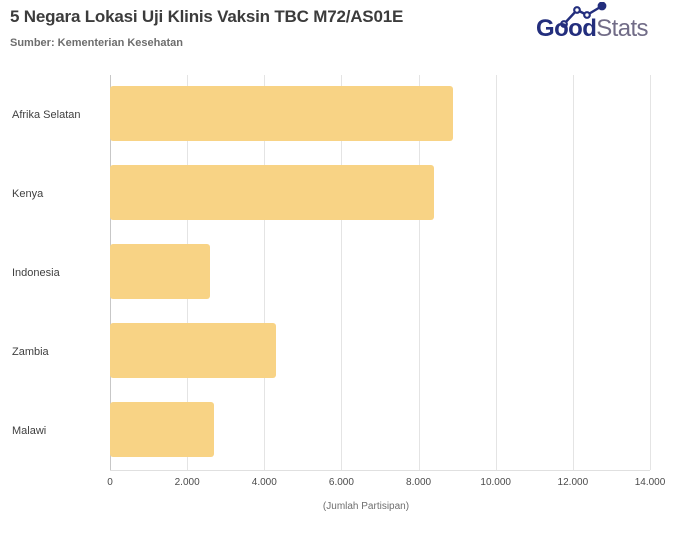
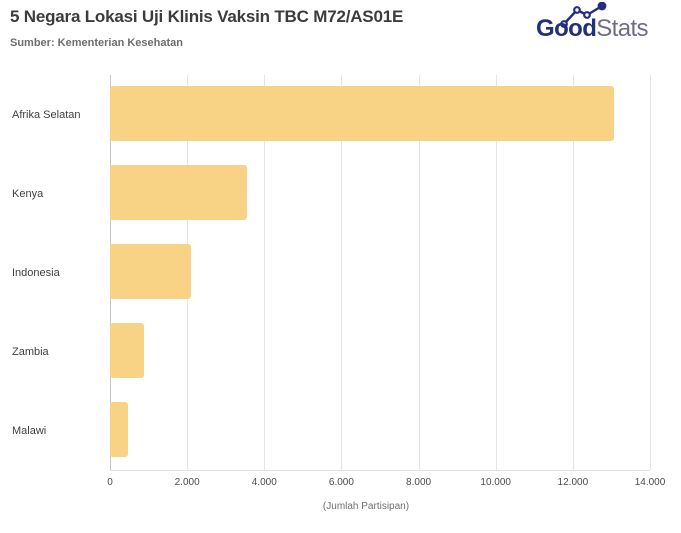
Afrika Selatan: 8900 -> 13100
Kenya: 8400 -> 3600
Indonesia: 2600 -> 2100
Zambia: 4300 -> 900
Malawi: 2700 -> 500
